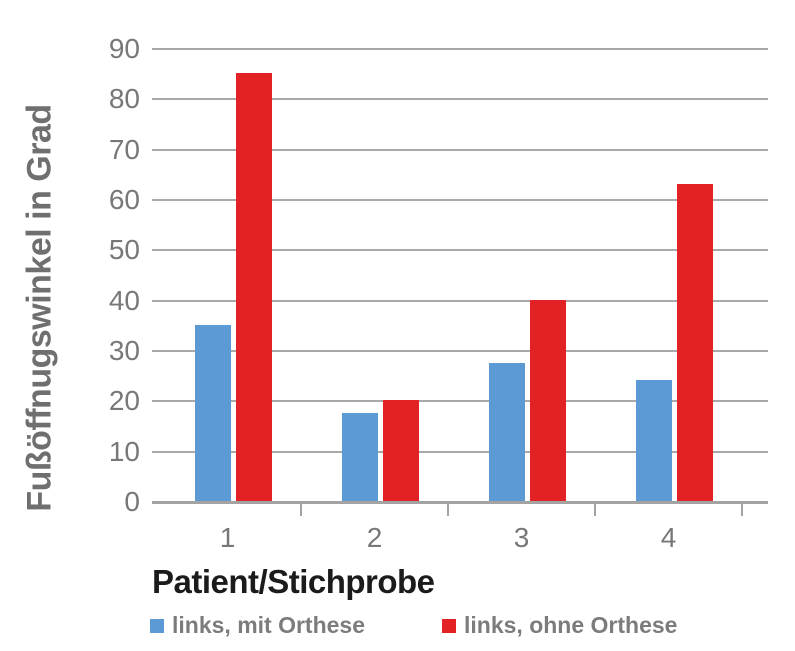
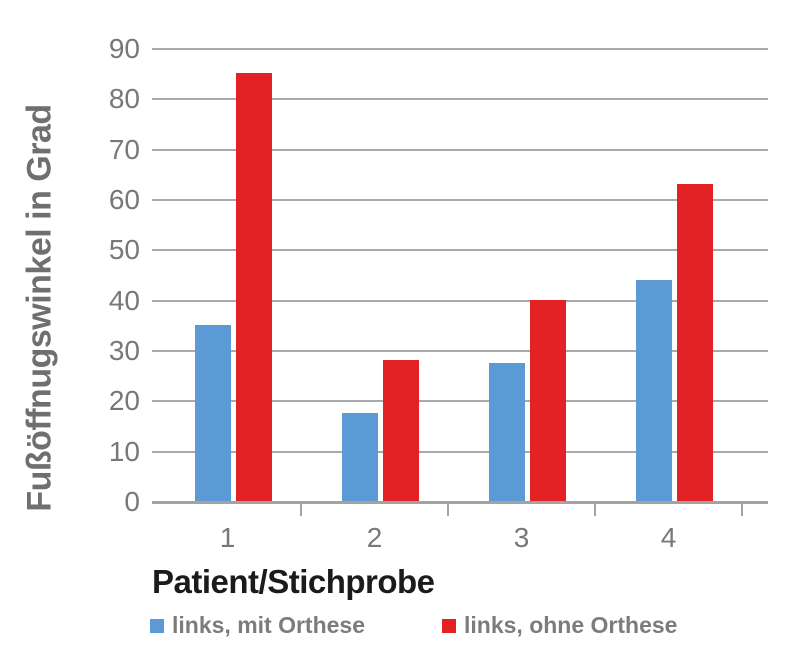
links, ohne Orthese/2: 20 -> 28
links, mit Orthese/4: 24 -> 44
